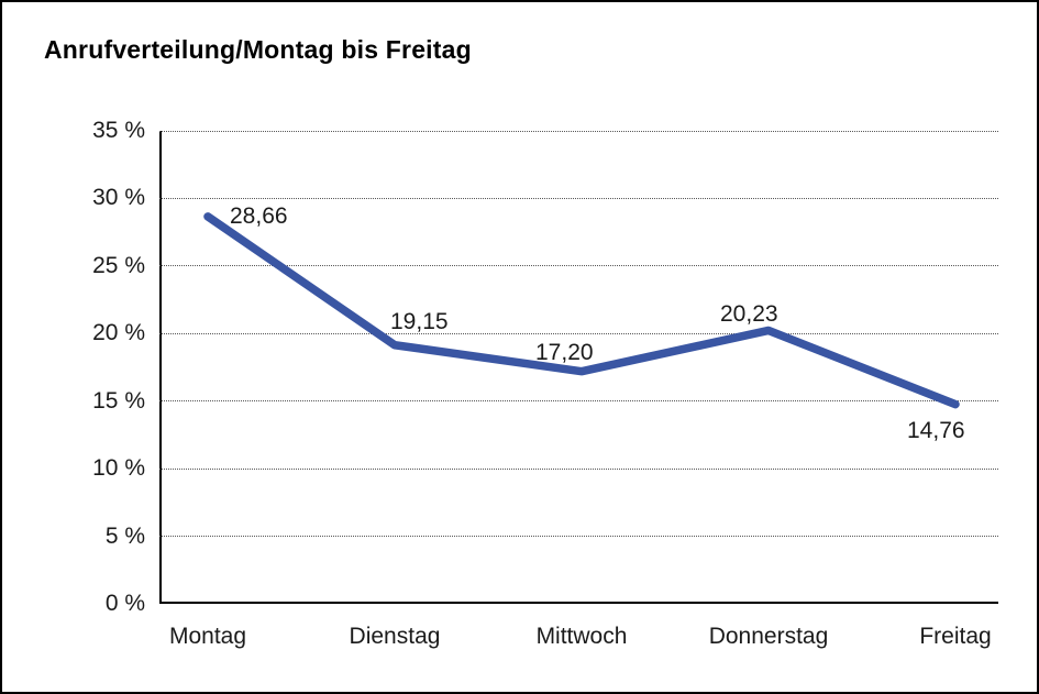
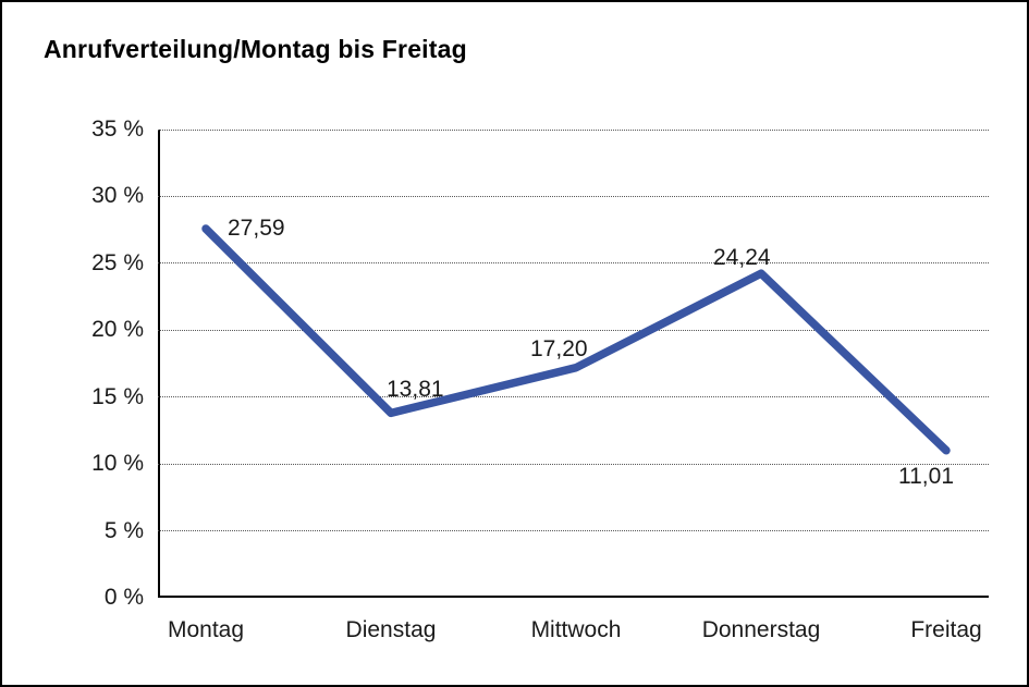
Montag: 28,66 -> 27,59
Dienstag: 19,15 -> 13,81
Donnerstag: 20,23 -> 24,24
Freitag: 14,76 -> 11,01
